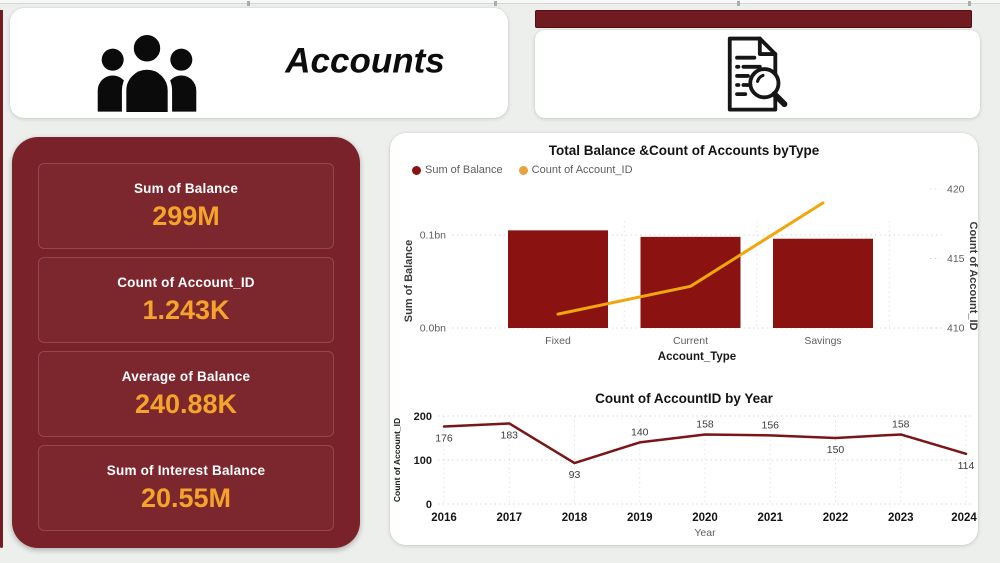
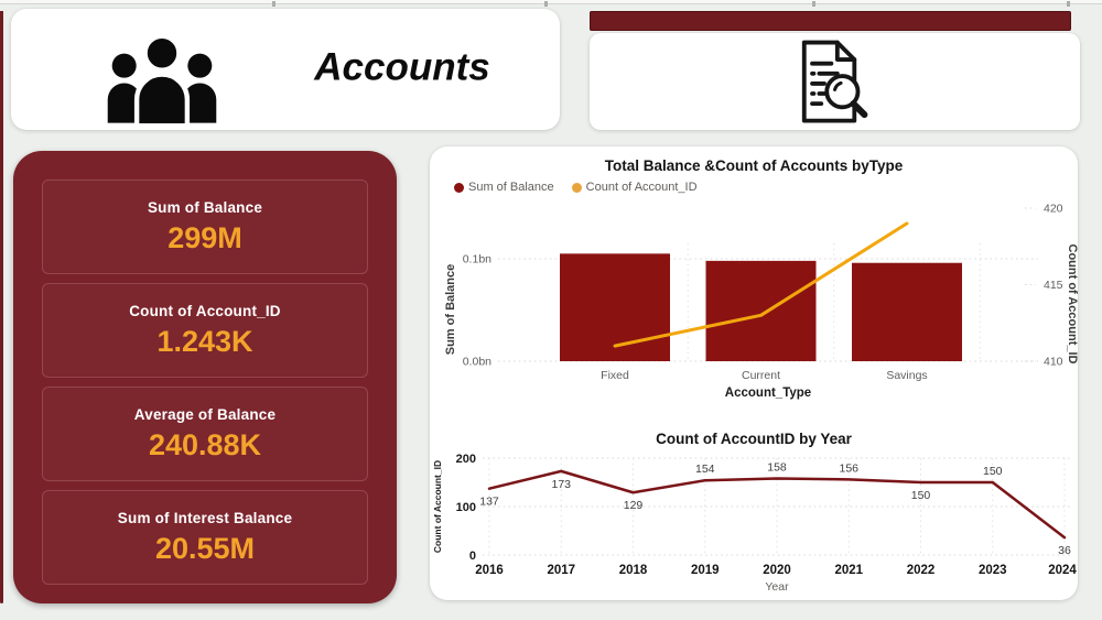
Count of AccountID by Year/2016: 176 -> 137
Count of AccountID by Year/2017: 183 -> 173
Count of AccountID by Year/2018: 93 -> 129
Count of AccountID by Year/2019: 140 -> 154
Count of AccountID by Year/2023: 158 -> 150
Count of AccountID by Year/2024: 114 -> 36
